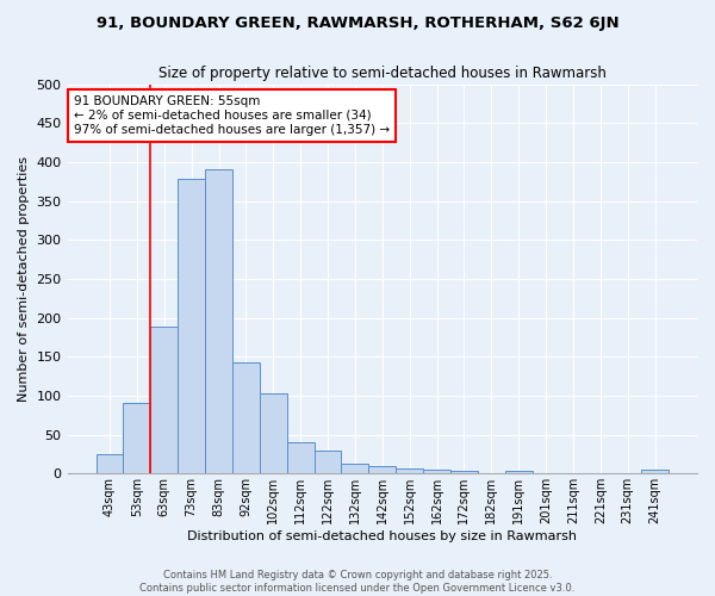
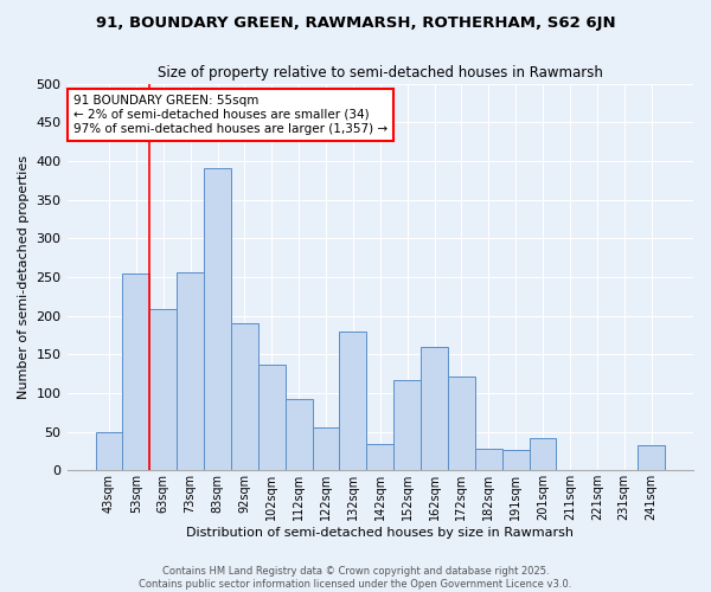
43sqm: 25 -> 50
53sqm: 90 -> 254
63sqm: 188 -> 208
73sqm: 378 -> 256
92sqm: 142 -> 190
102sqm: 103 -> 136
112sqm: 40 -> 92
122sqm: 30 -> 56
132sqm: 13 -> 180
142sqm: 10 -> 34
152sqm: 6 -> 116
162sqm: 5 -> 160
172sqm: 4 -> 122
182sqm: 1 -> 28
191sqm: 3 -> 26
201sqm: 1 -> 42
241sqm: 5 -> 32
